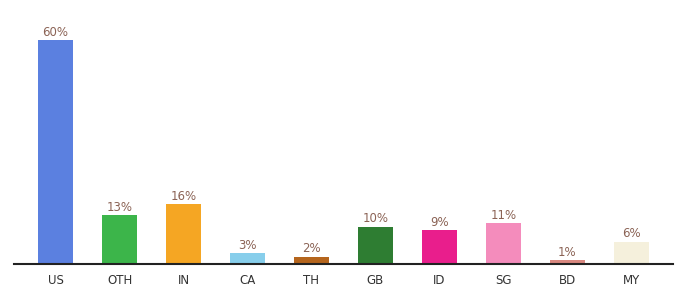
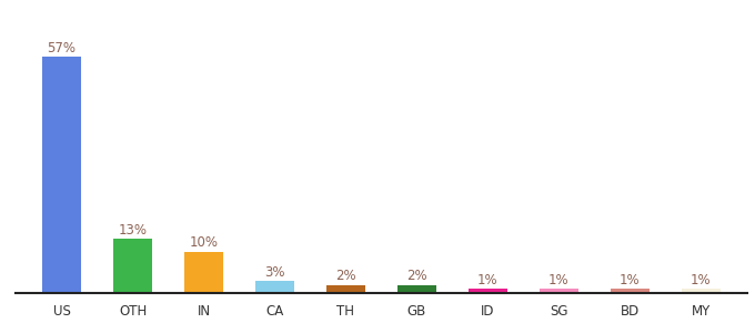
US: 60% -> 57%
IN: 16% -> 10%
GB: 10% -> 2%
ID: 9% -> 1%
SG: 11% -> 1%
MY: 6% -> 1%
